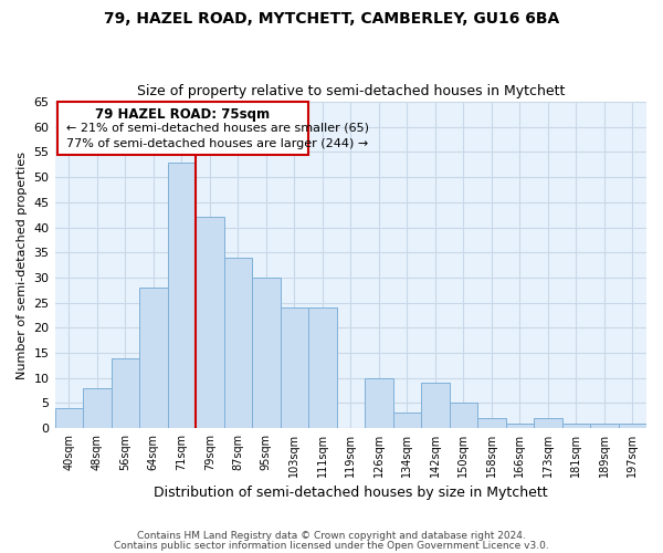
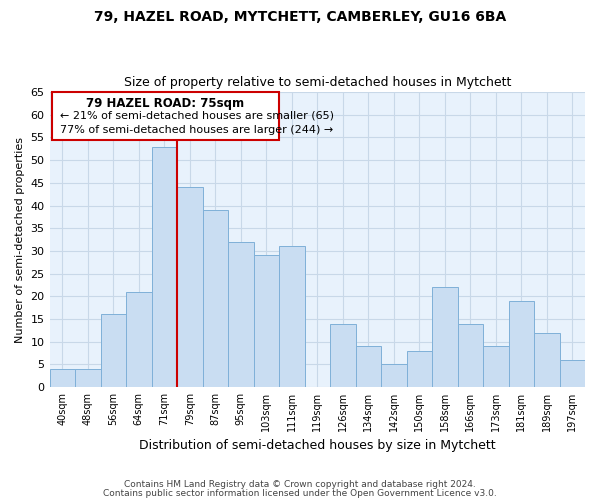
48sqm: 8 -> 4
56sqm: 14 -> 16
64sqm: 28 -> 21
79sqm: 42 -> 44
87sqm: 34 -> 39
95sqm: 30 -> 32
103sqm: 24 -> 29
111sqm: 24 -> 31
126sqm: 10 -> 14
134sqm: 3 -> 9
142sqm: 9 -> 5
150sqm: 5 -> 8
158sqm: 2 -> 22
166sqm: 1 -> 14
173sqm: 2 -> 9
181sqm: 1 -> 19
189sqm: 1 -> 12
197sqm: 1 -> 6
